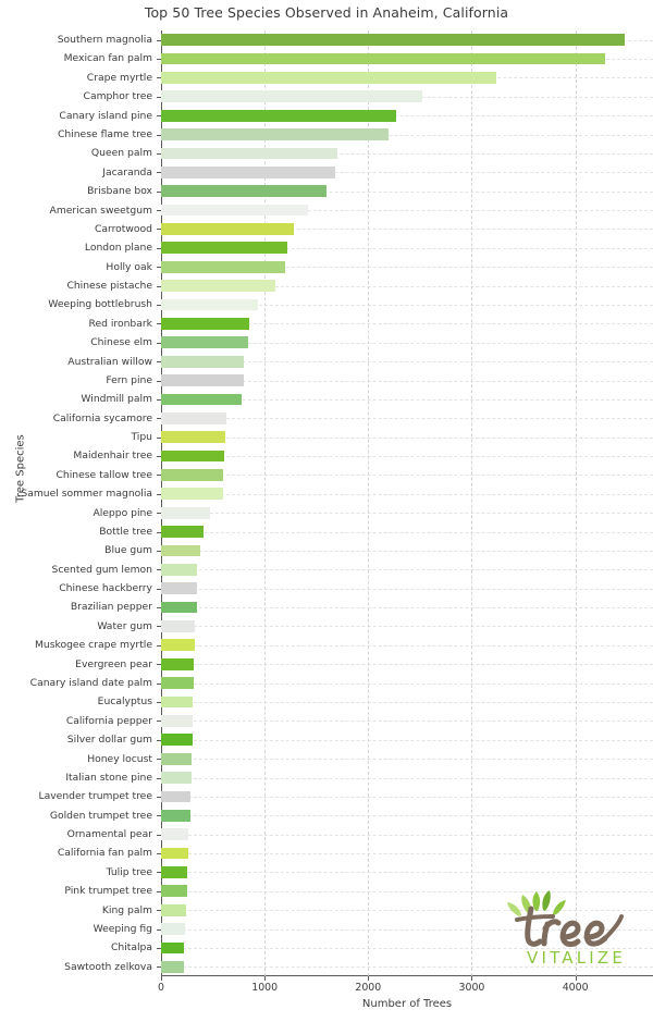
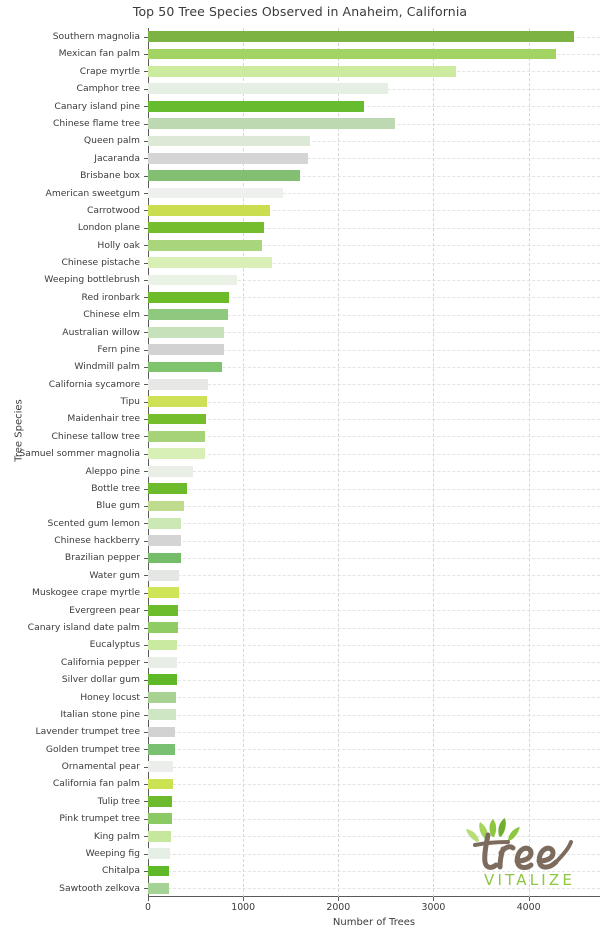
Chinese flame tree: 2200 -> 2600
Chinese pistache: 1100 -> 1300
